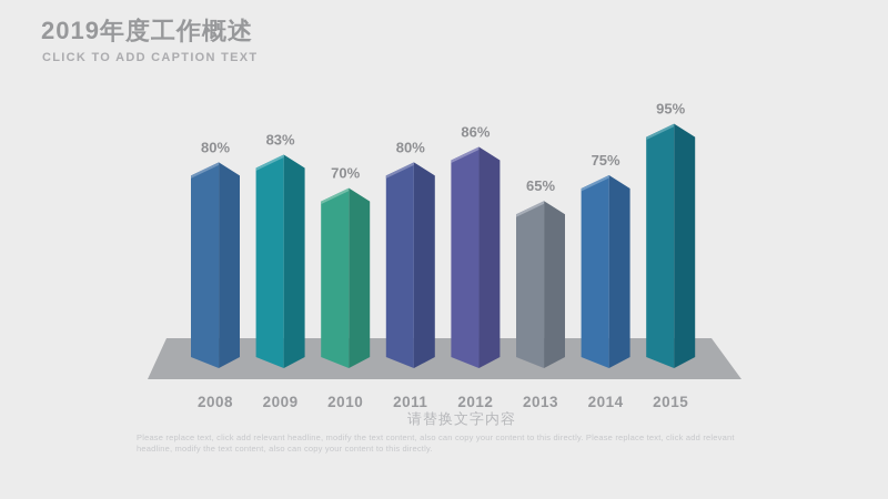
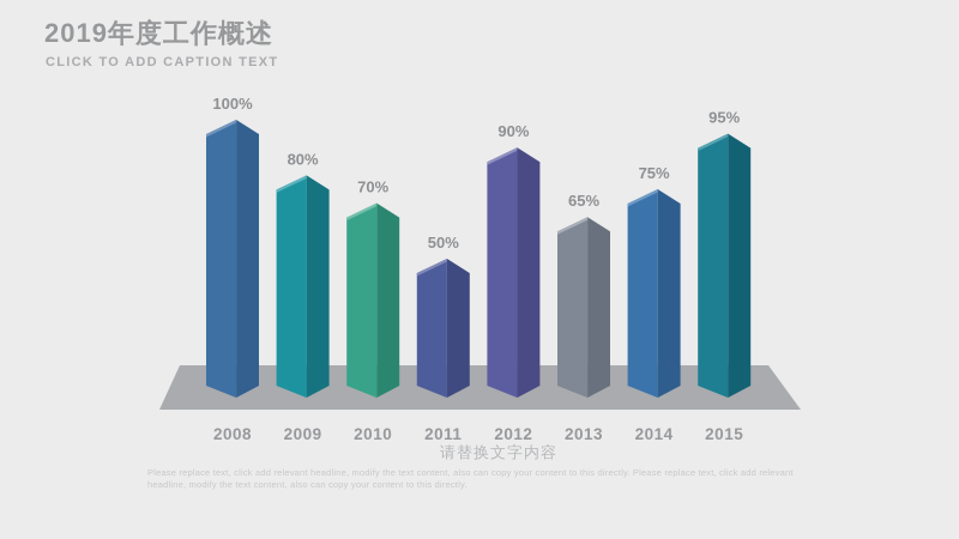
2008: 80% -> 100%
2009: 83% -> 80%
2011: 80% -> 50%
2012: 86% -> 90%
